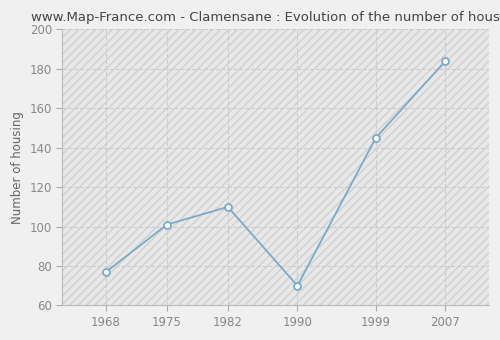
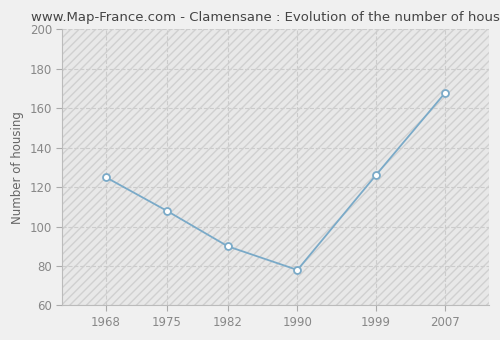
1968: 77 -> 125
1975: 101 -> 108
1982: 110 -> 90
1990: 70 -> 78
1999: 145 -> 126
2007: 184 -> 168
